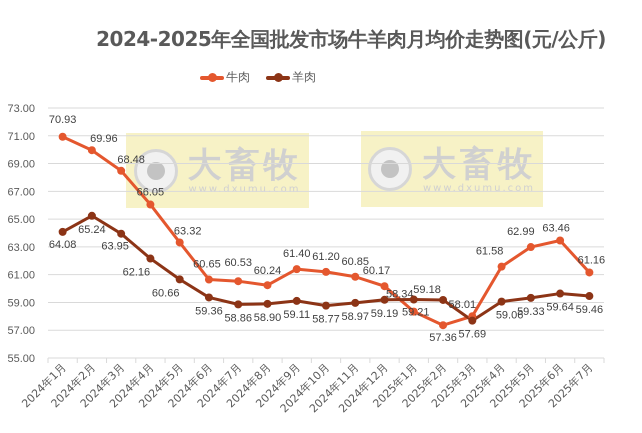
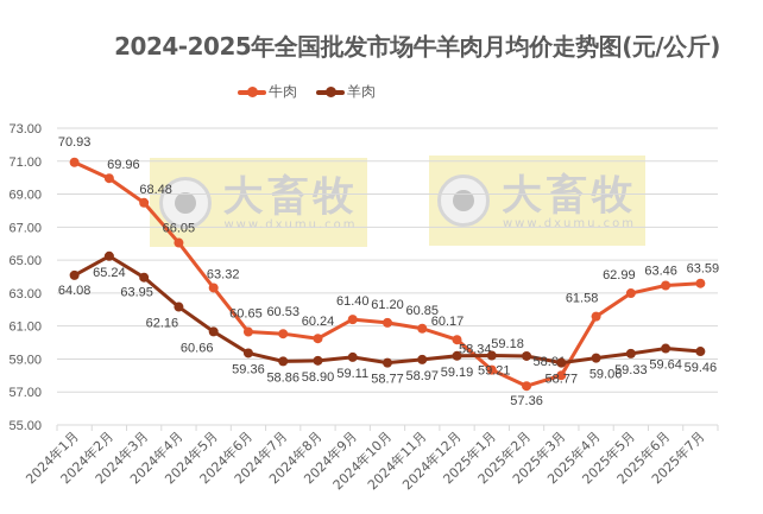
羊肉/2025年3月: 57.69 -> 58.77
牛肉/2025年7月: 61.16 -> 63.59
